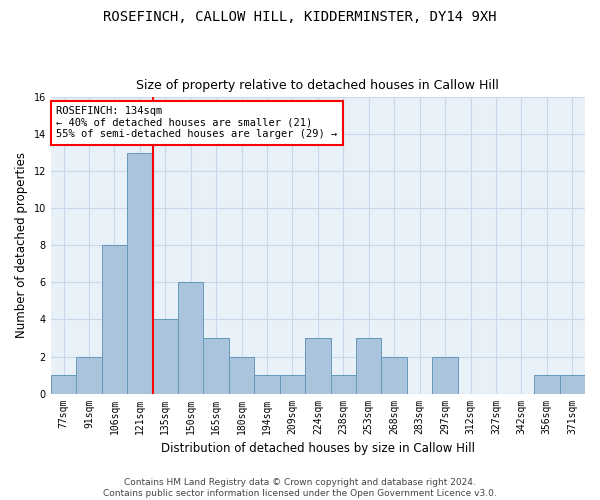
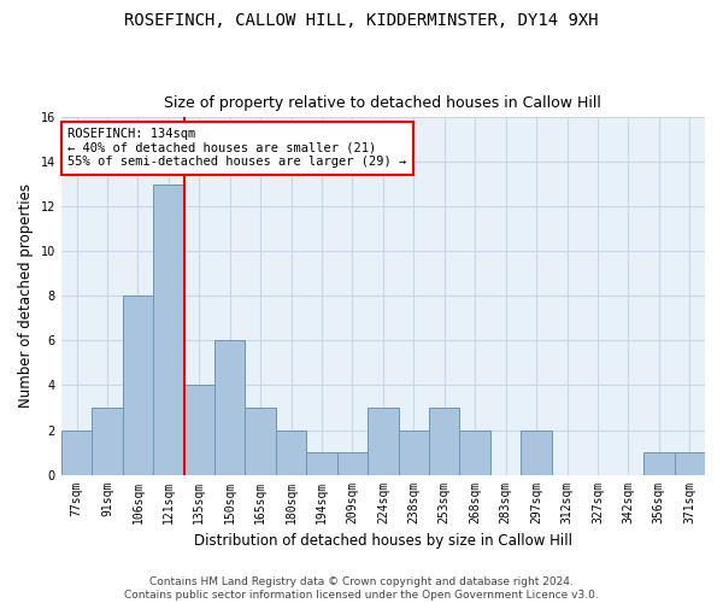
77sqm: 1 -> 2
91sqm: 2 -> 3
238sqm: 1 -> 2
